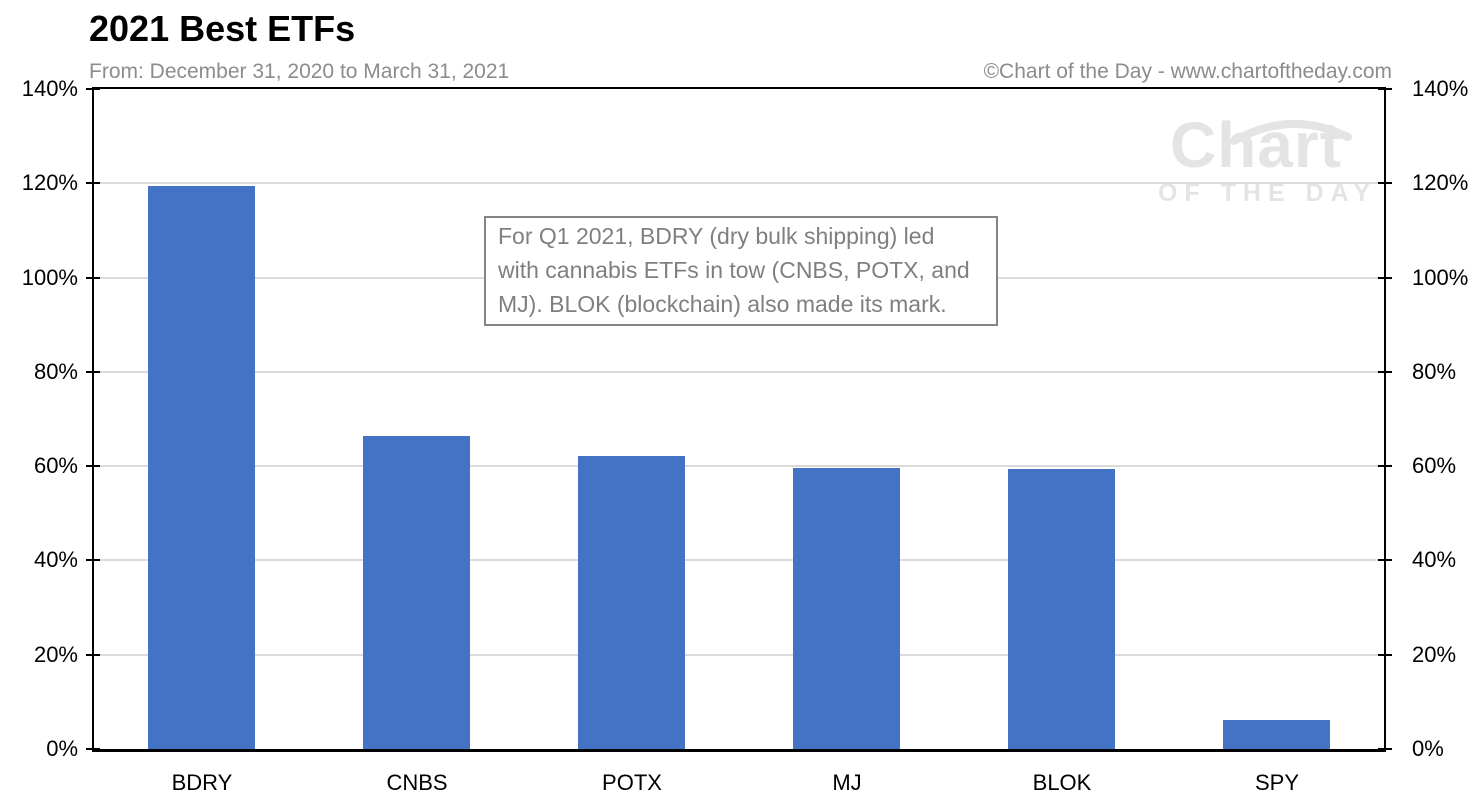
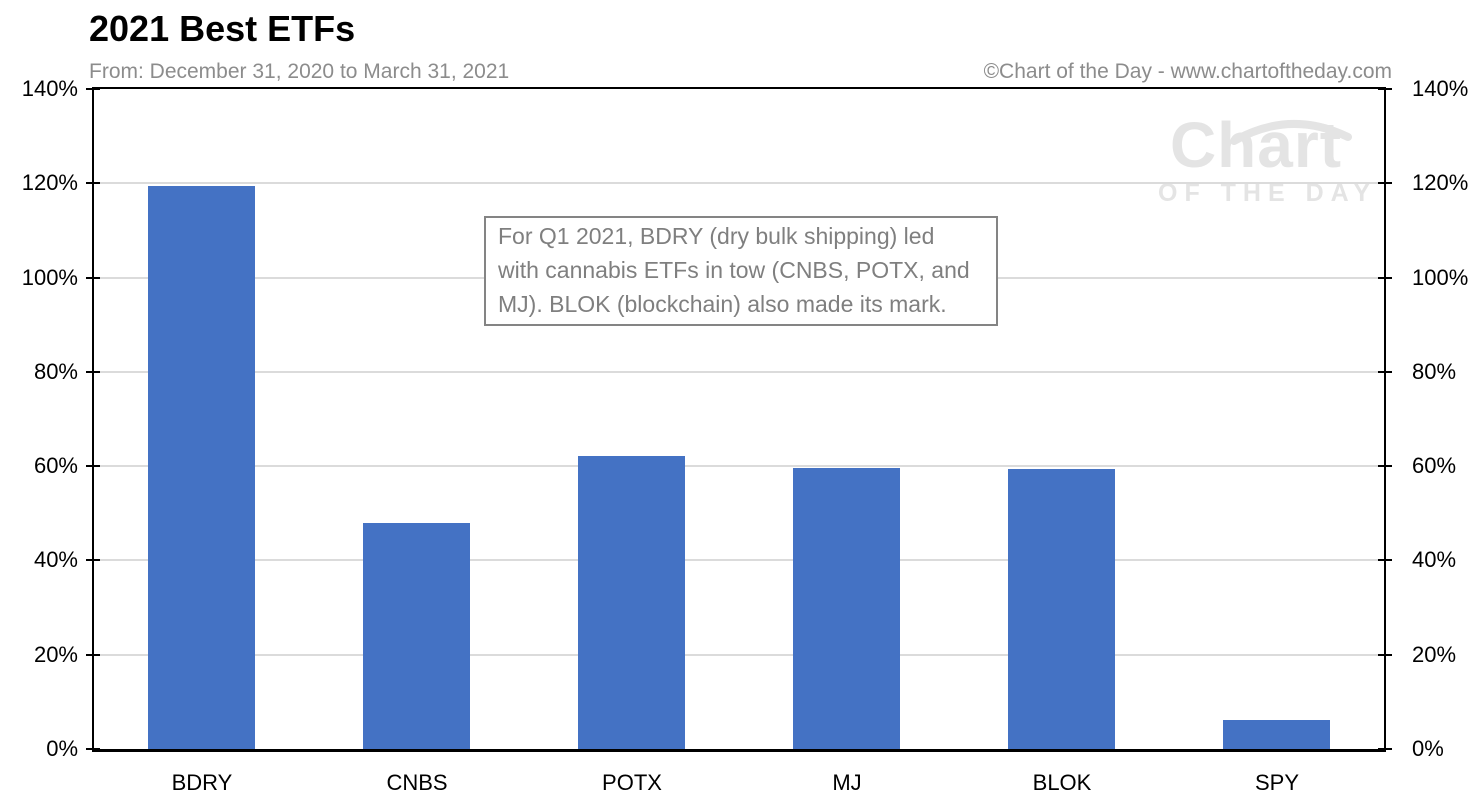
CNBS: 66% -> 48%
